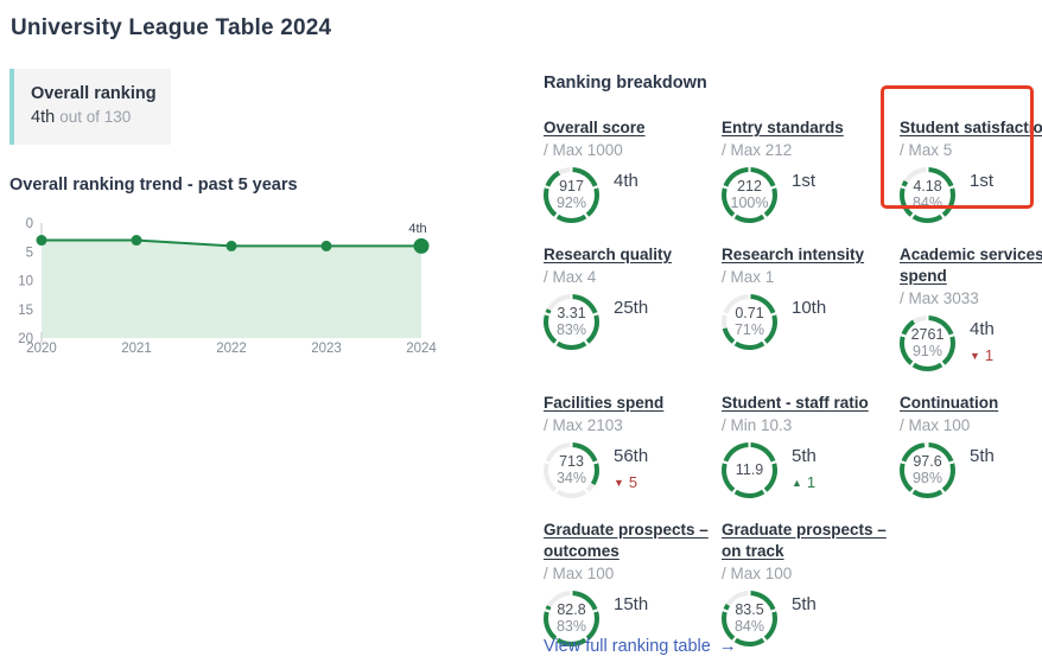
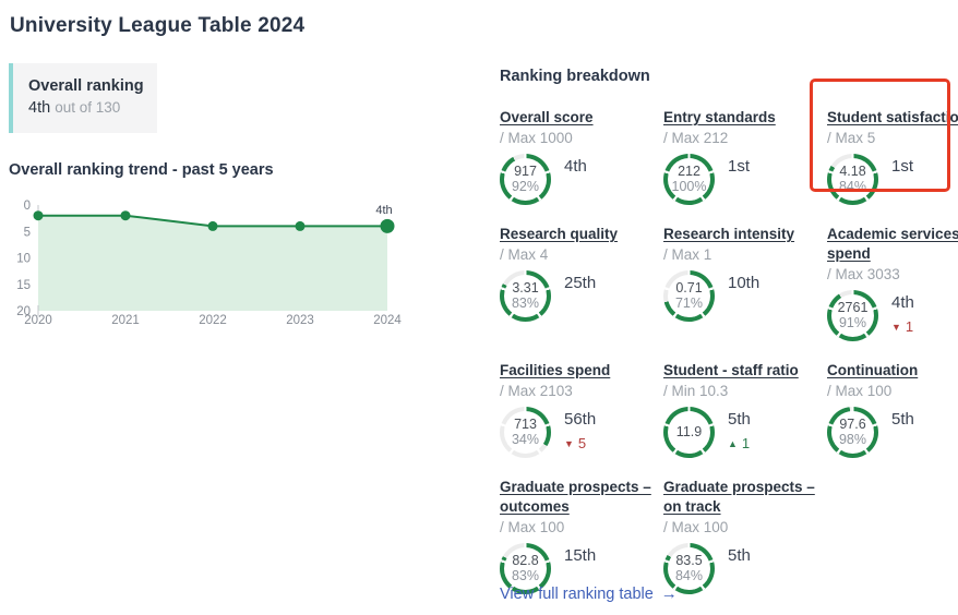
2020: 3 -> 2
2021: 3 -> 2
